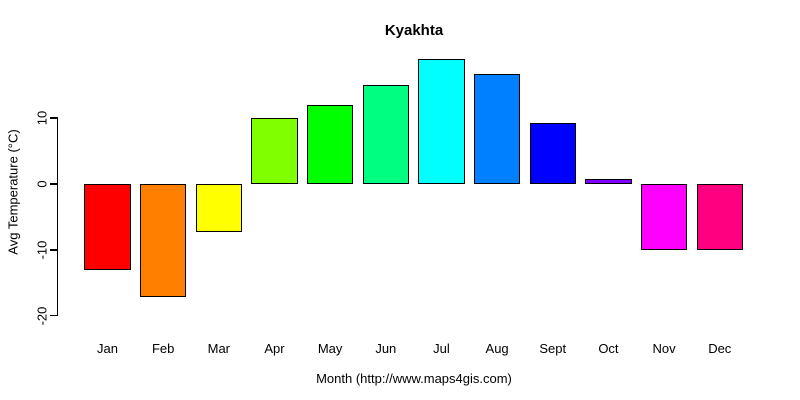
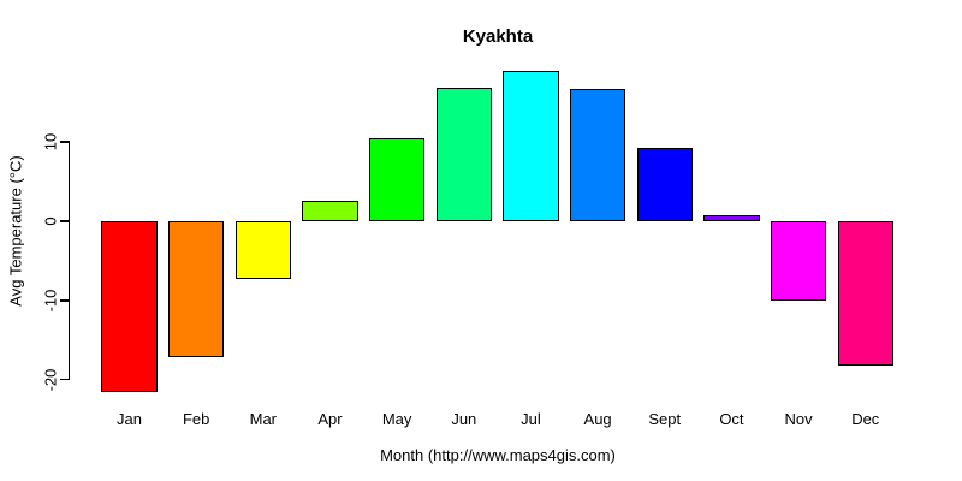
Jan: -13 -> -22
Apr: 10 -> 3
May: 12 -> 10
Jun: 15 -> 17
Dec: -10 -> -18
